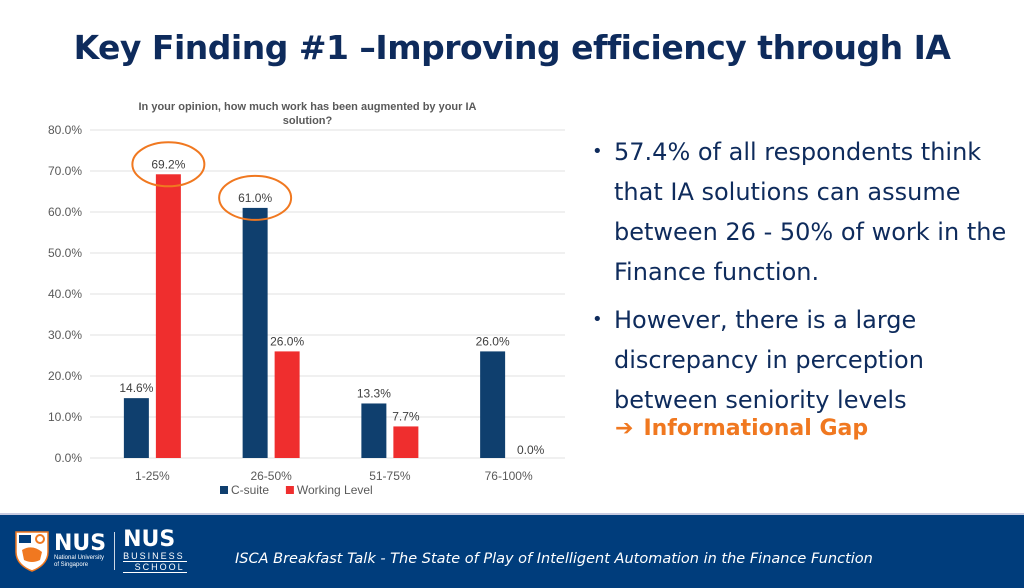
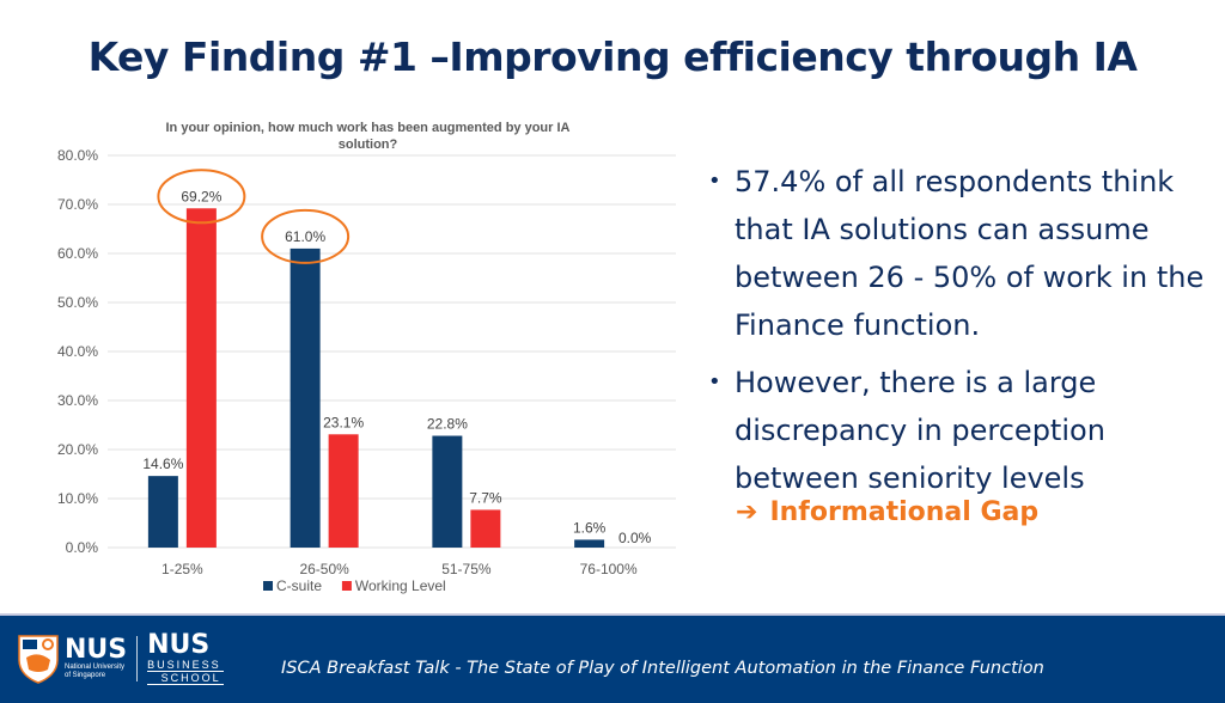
Working Level/26-50%: 26.0% -> 23.1%
C-suite/51-75%: 13.3% -> 22.8%
C-suite/76-100%: 26.0% -> 1.6%
